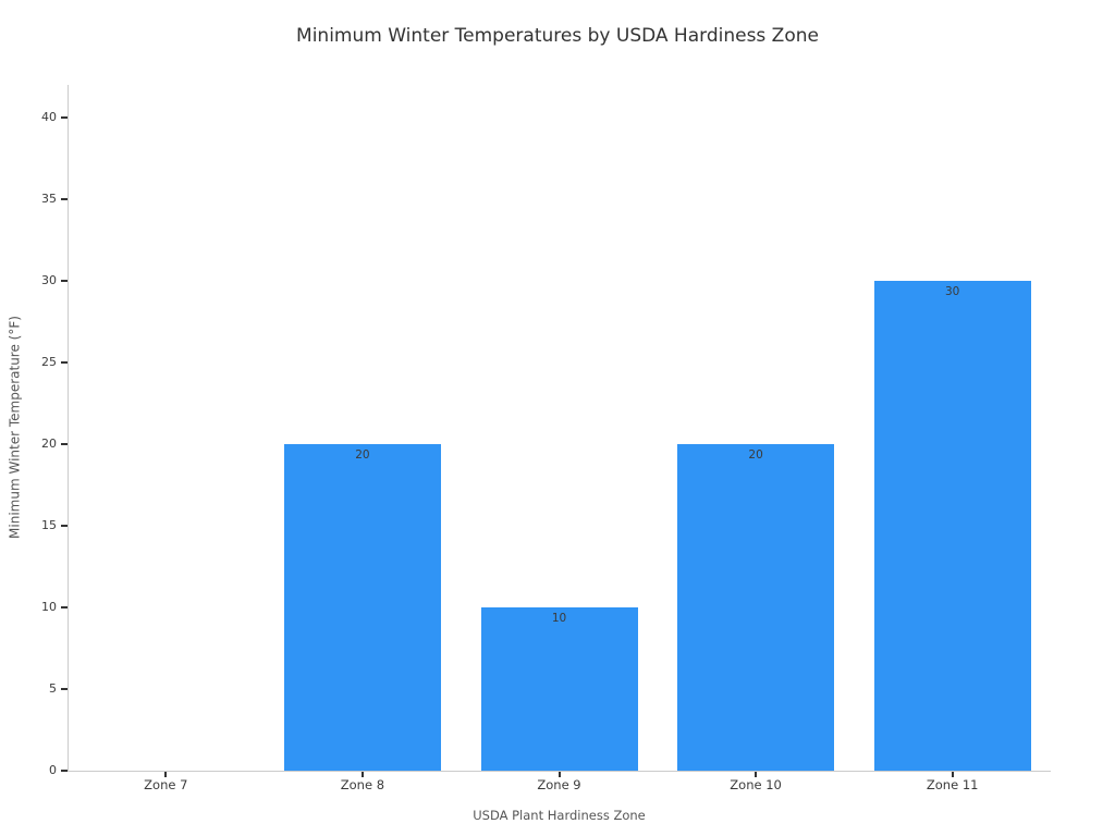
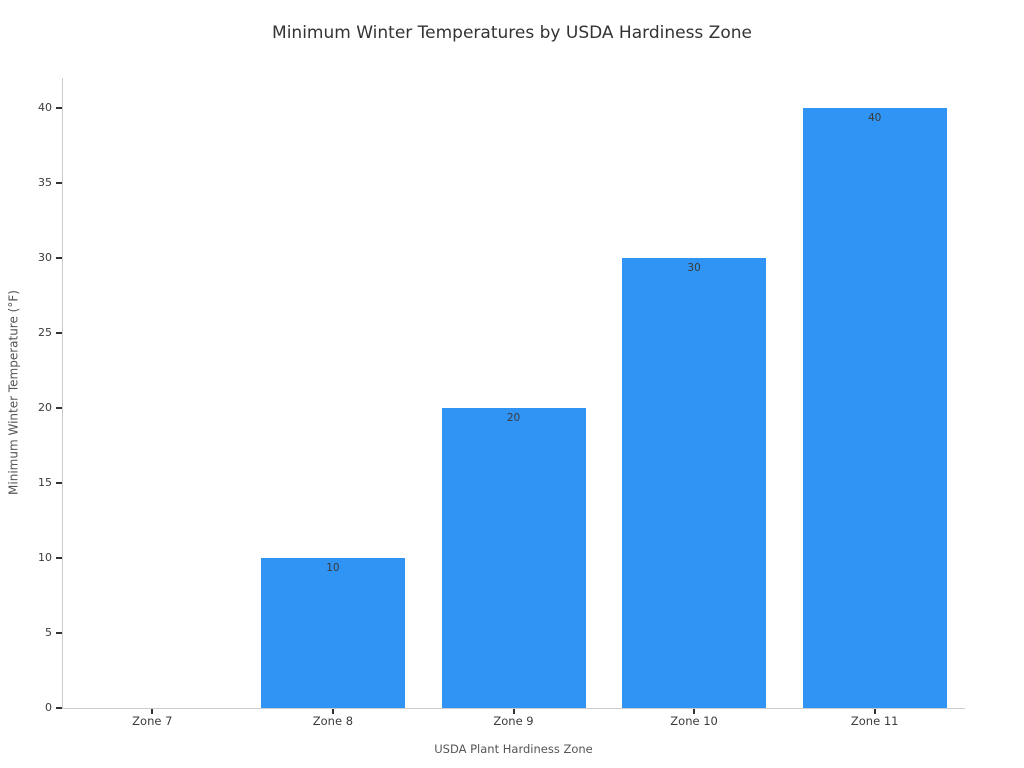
Zone 8: 20 -> 10
Zone 9: 10 -> 20
Zone 10: 20 -> 30
Zone 11: 30 -> 40
